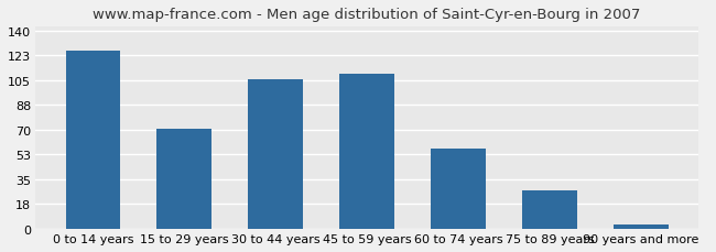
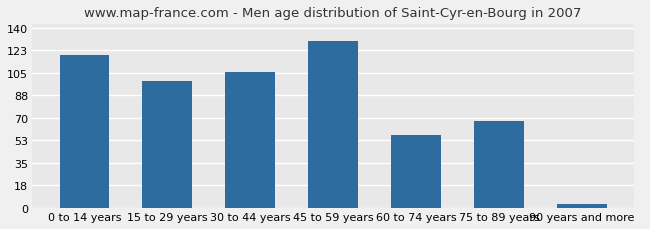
0 to 14 years: 126 -> 119
15 to 29 years: 71 -> 99
45 to 59 years: 110 -> 130
75 to 89 years: 27 -> 68
